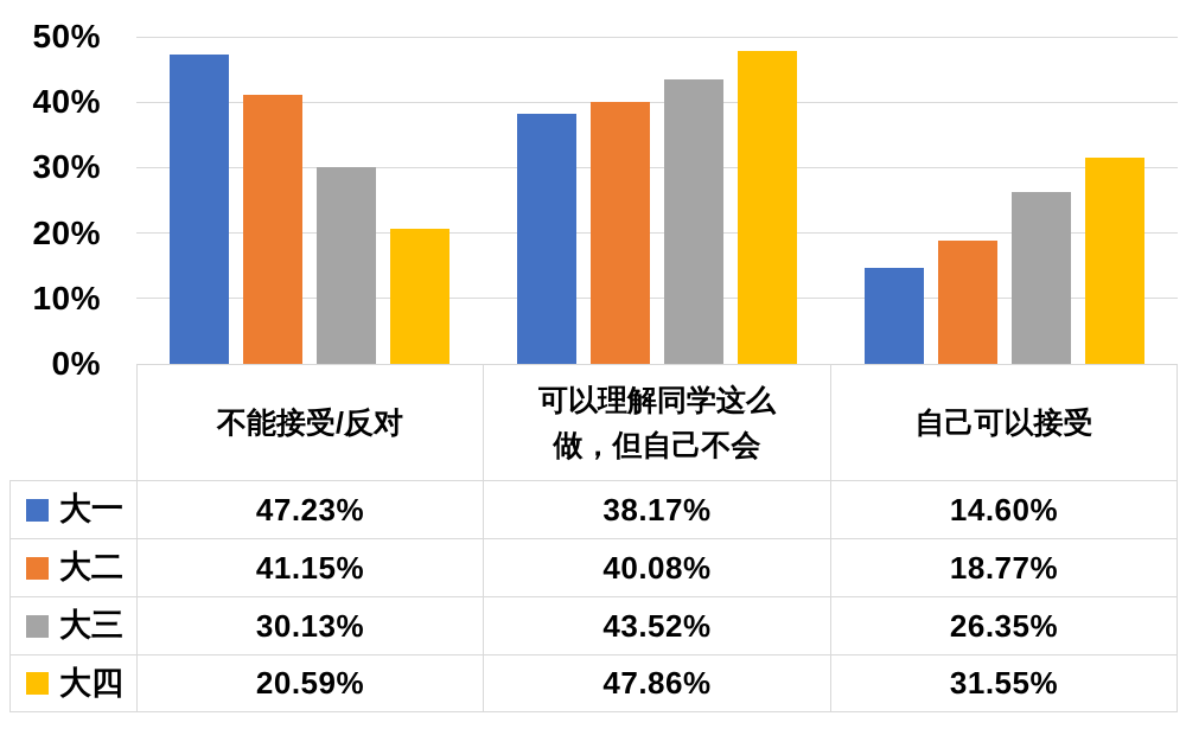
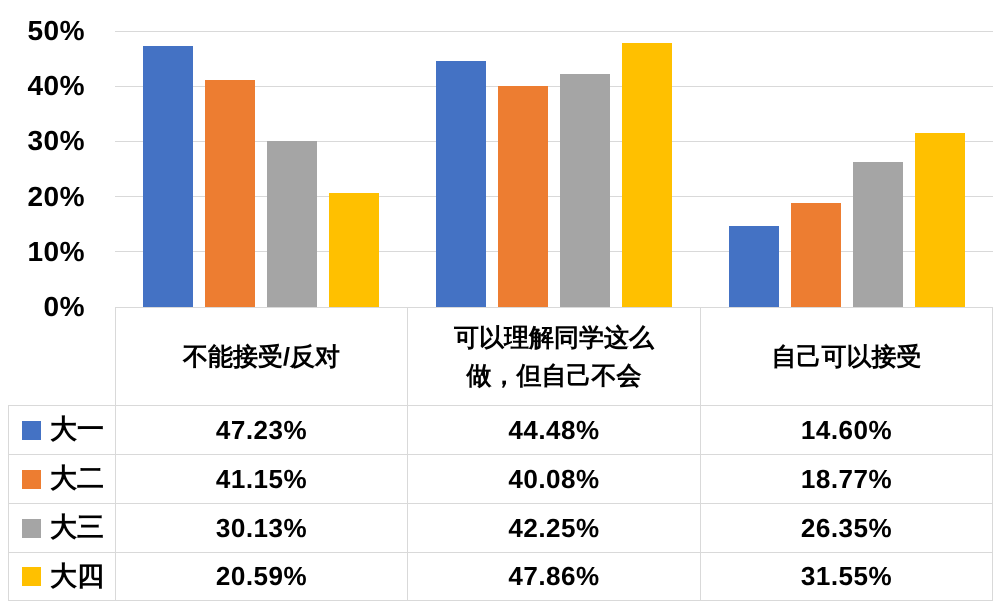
大一/可以理解同学这么做，但自己不会: 38.17% -> 44.48%
大三/可以理解同学这么做，但自己不会: 43.52% -> 42.25%
